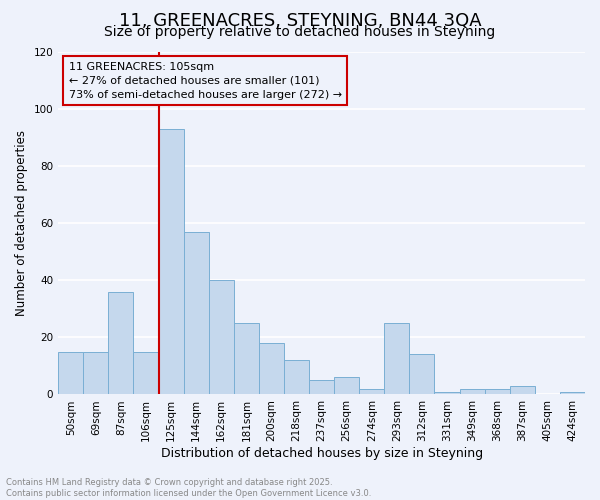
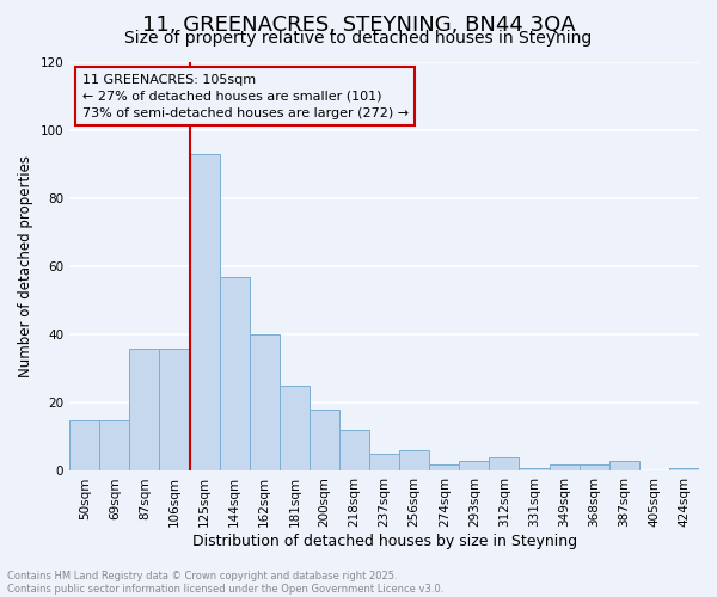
106sqm: 15 -> 36
293sqm: 25 -> 3
312sqm: 14 -> 4
